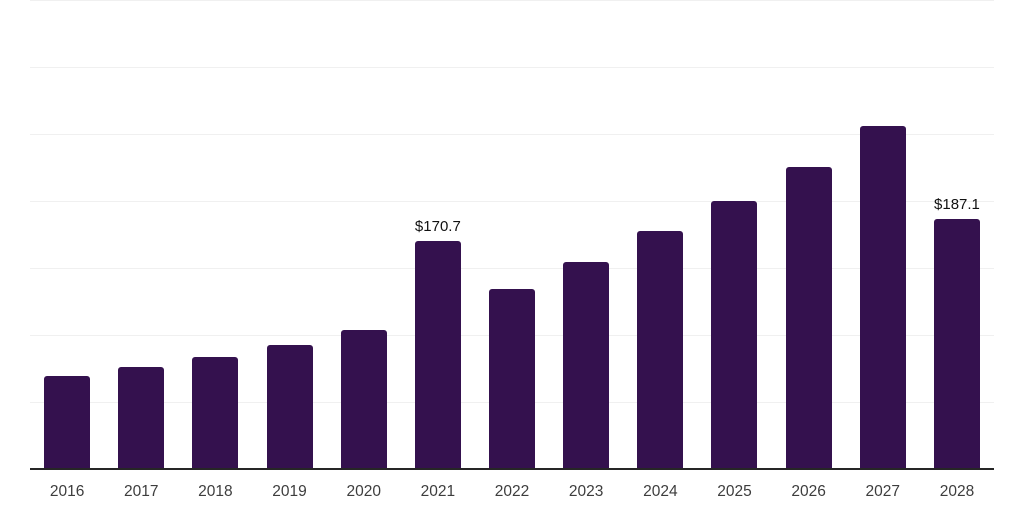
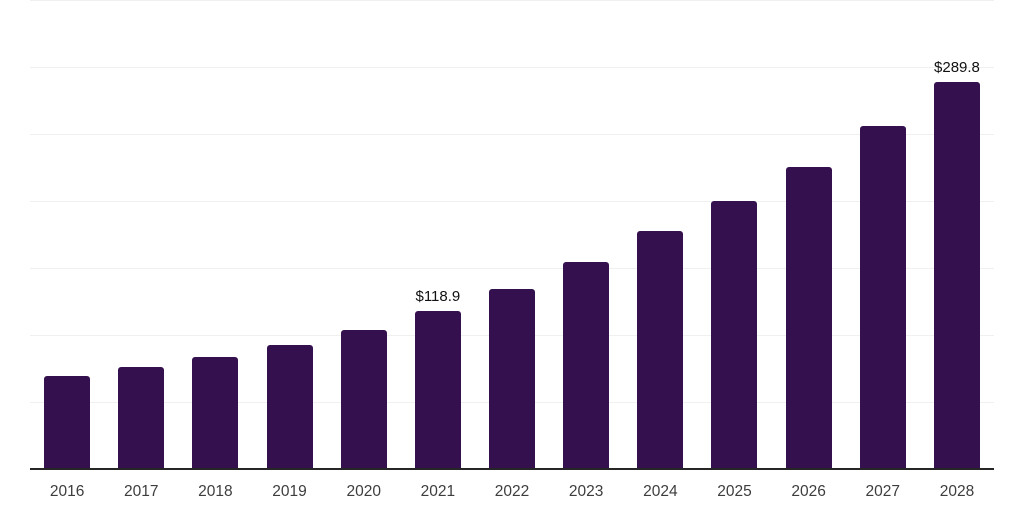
2021: $170.7 -> $118.9
2028: $187.1 -> $289.8
